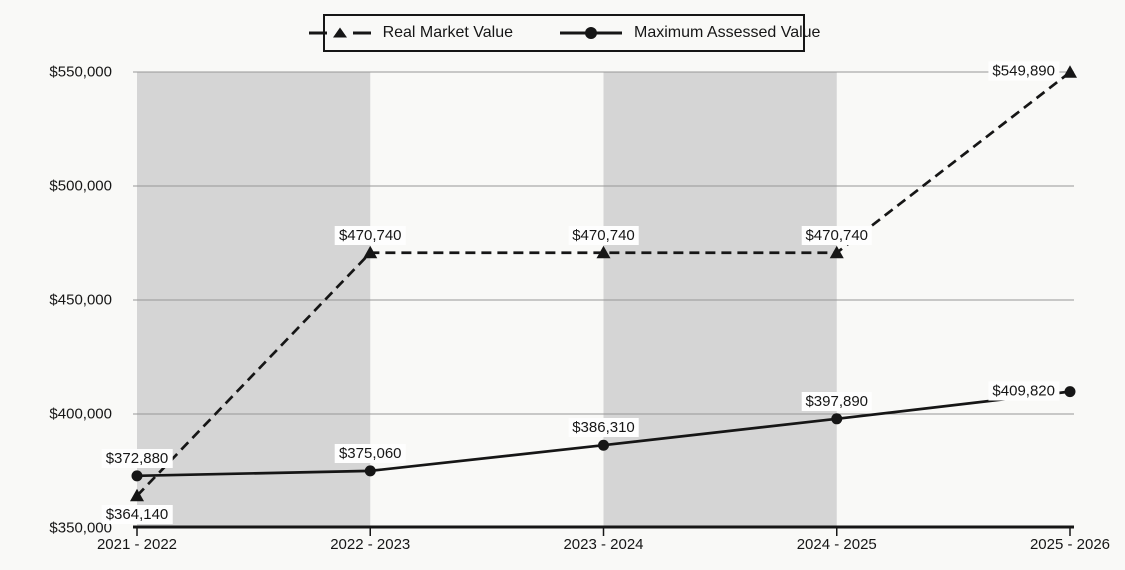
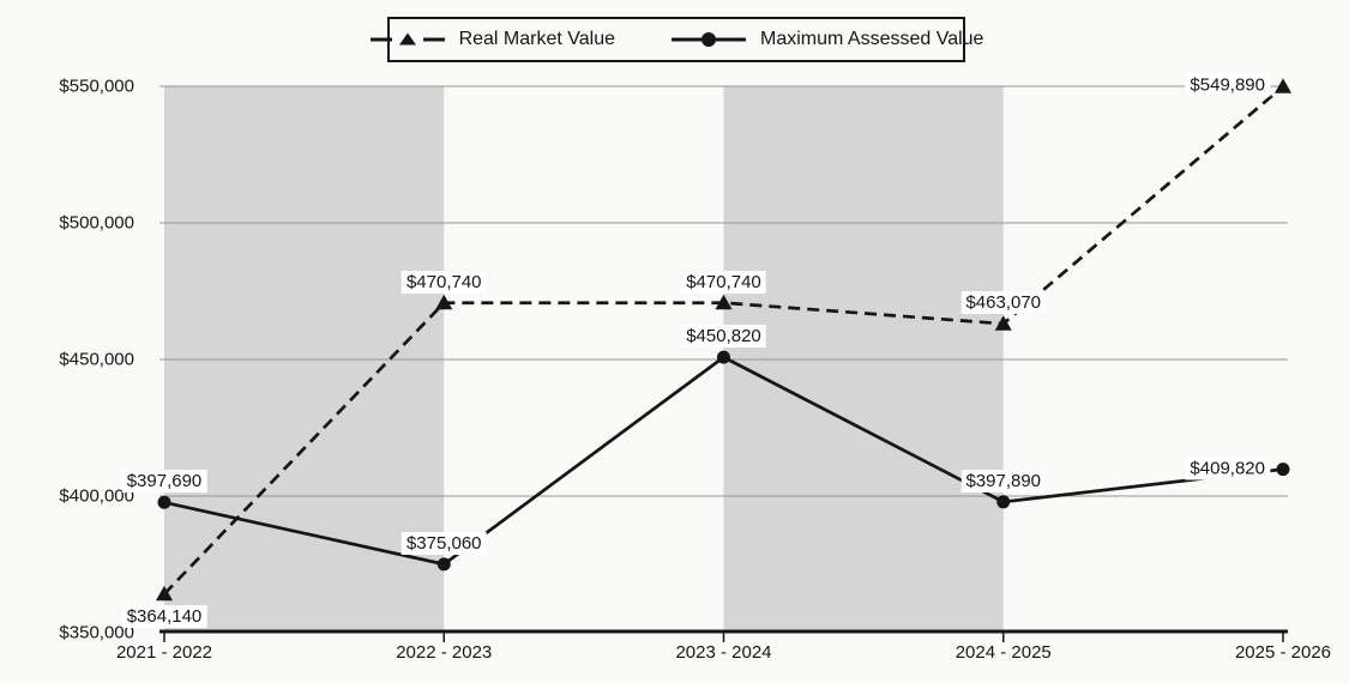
Maximum Assessed Value/2021 - 2022: $372,880 -> $397,690
Maximum Assessed Value/2023 - 2024: $386,310 -> $450,820
Real Market Value/2024 - 2025: $470,740 -> $463,070
